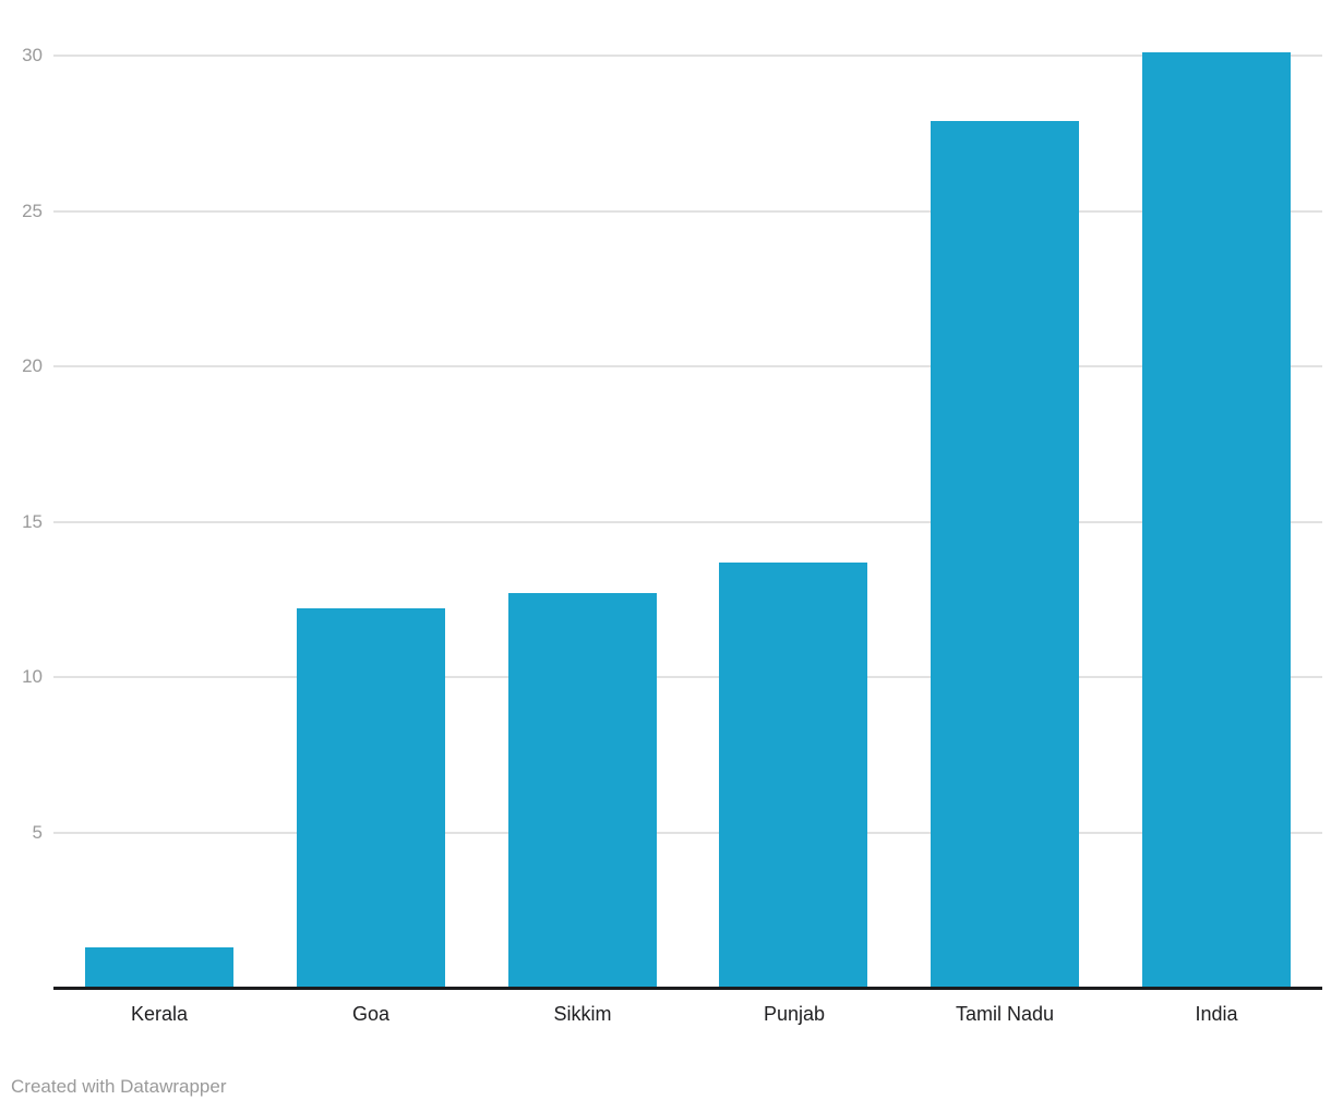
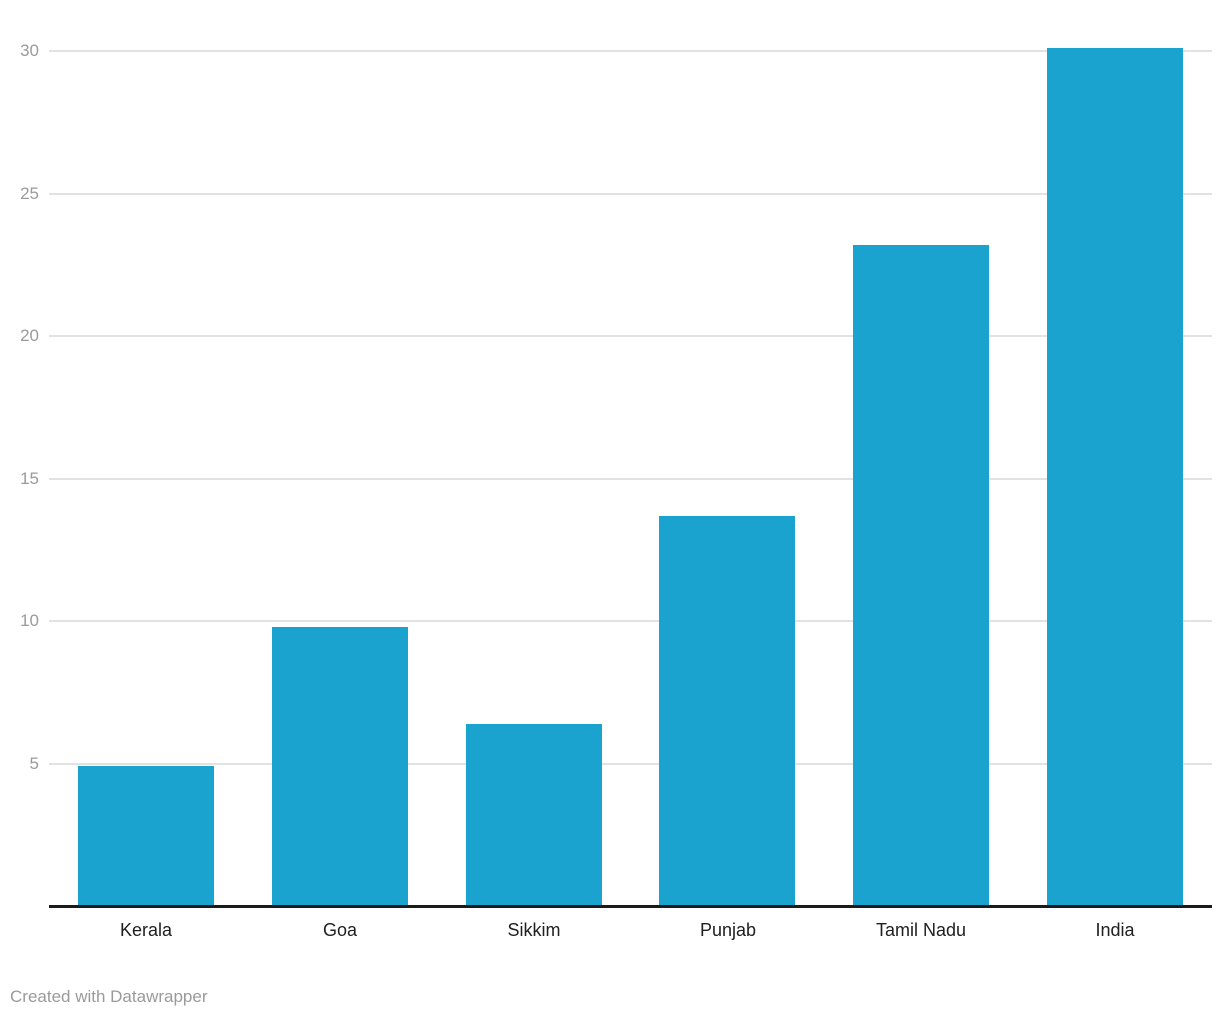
Kerala: 1.3 -> 4.9
Goa: 12.2 -> 9.8
Sikkim: 12.7 -> 6.4
Tamil Nadu: 27.9 -> 23.2
